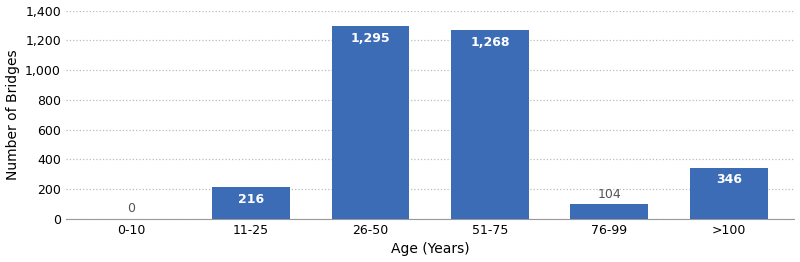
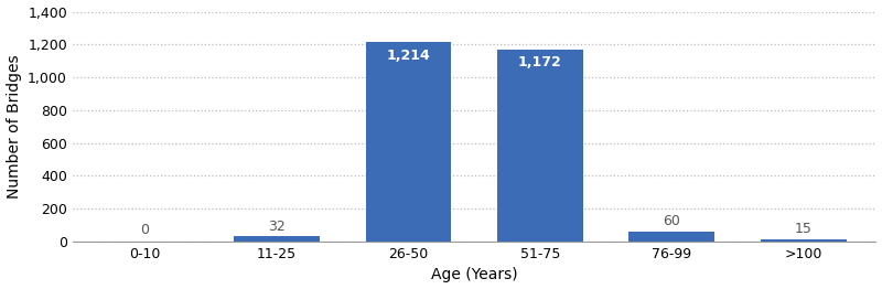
11-25: 216 -> 32
26-50: 1,295 -> 1,214
51-75: 1,268 -> 1,172
76-99: 104 -> 60
>100: 346 -> 15
